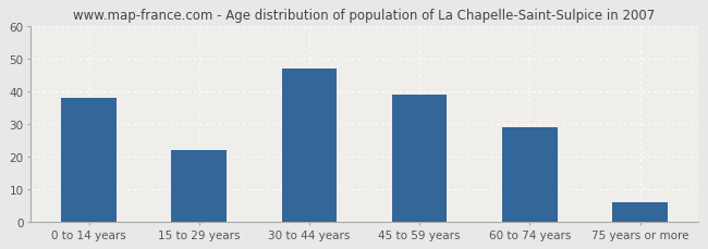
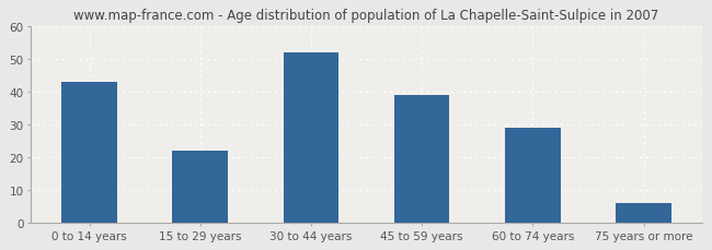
0 to 14 years: 38 -> 43
30 to 44 years: 47 -> 52
